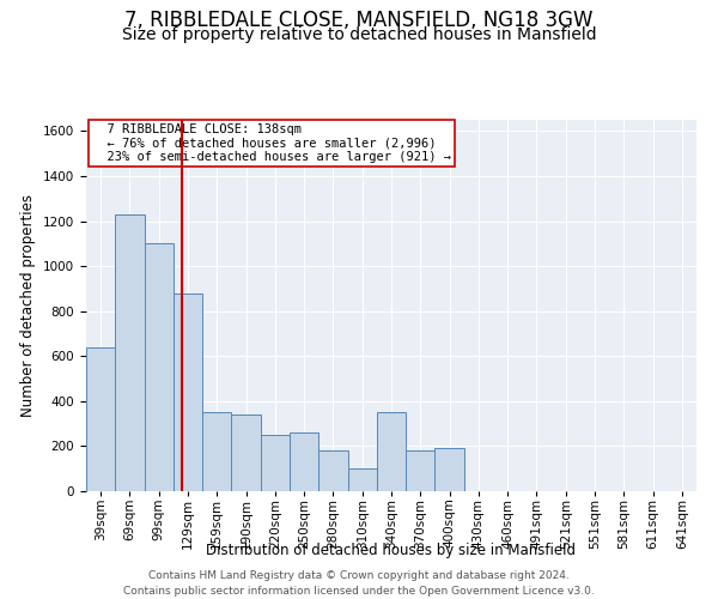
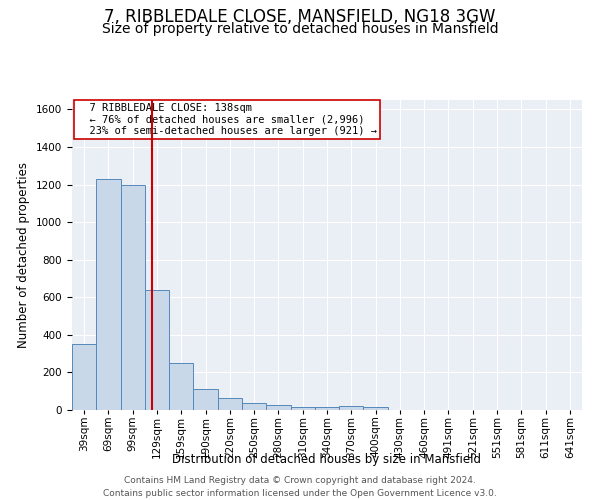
39sqm: 640 -> 350
99sqm: 1100 -> 1200
129sqm: 880 -> 640
159sqm: 350 -> 250
190sqm: 340 -> 110
220sqm: 250 -> 60
250sqm: 260 -> 40
280sqm: 180 -> 20
310sqm: 100 -> 20
340sqm: 350 -> 20
370sqm: 180 -> 20
400sqm: 190 -> 20
